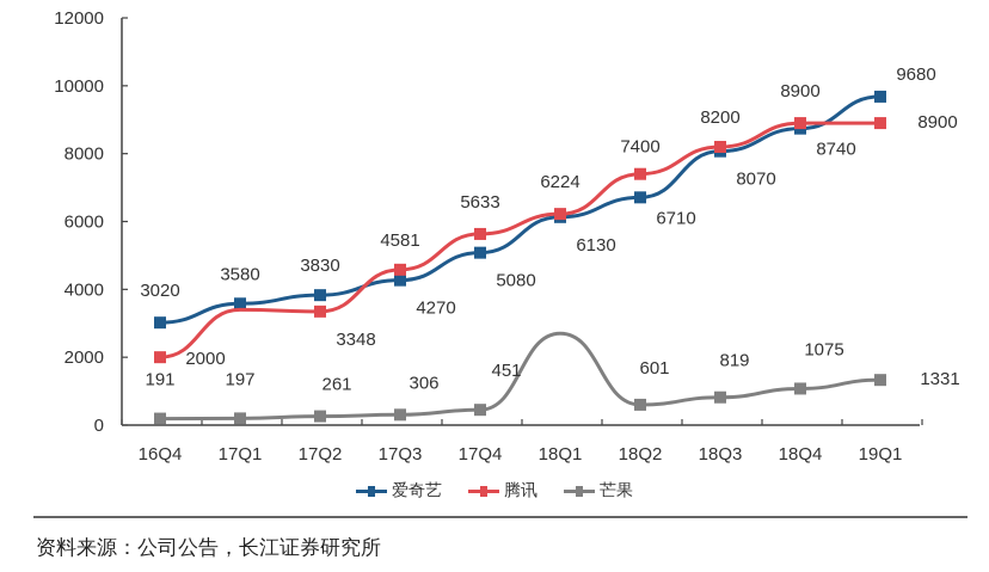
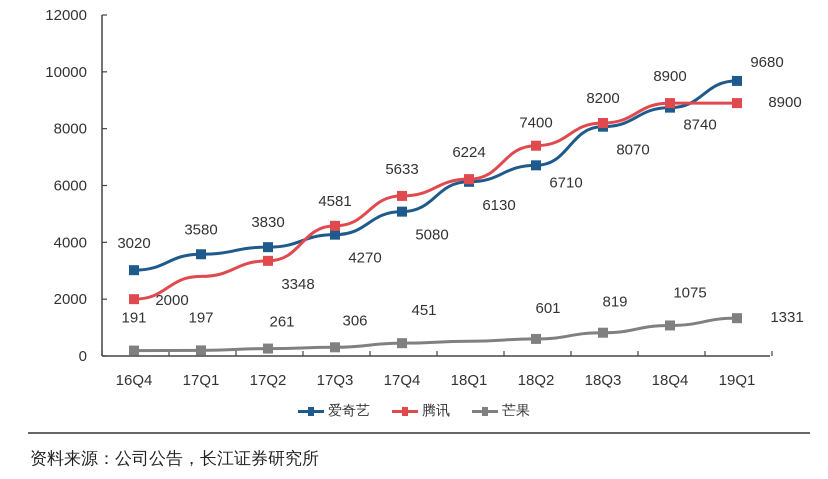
腾讯/17Q1: 3400 -> 2800
芒果/18Q1: 2700 -> 500
